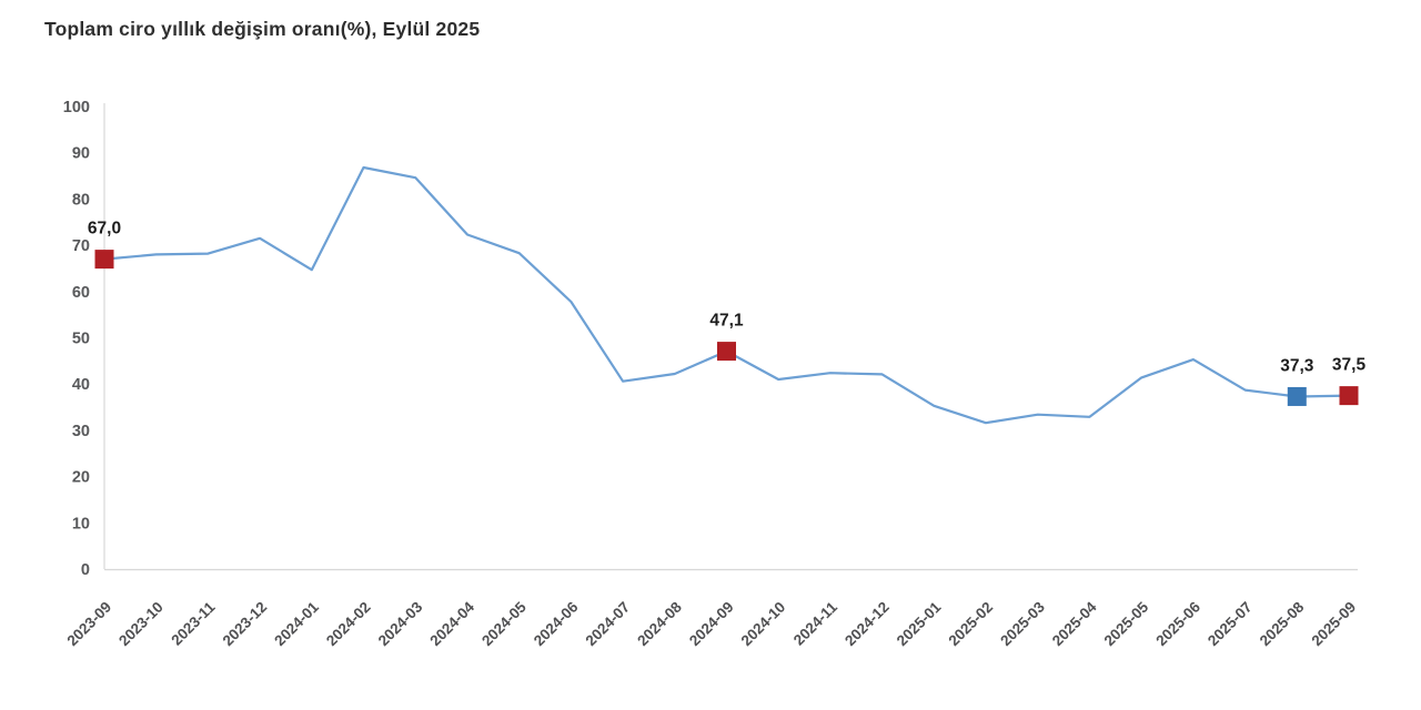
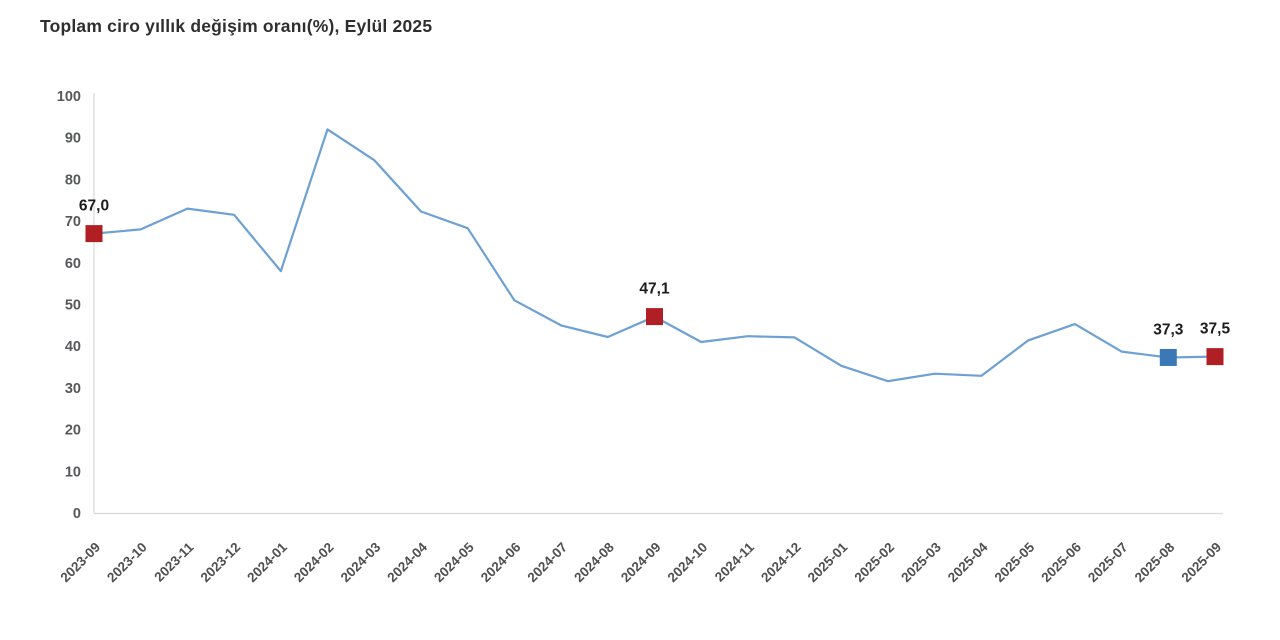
2023-11: 68 -> 73
2024-01: 65 -> 58
2024-02: 87 -> 92
2024-06: 58 -> 51
2024-07: 41 -> 45
